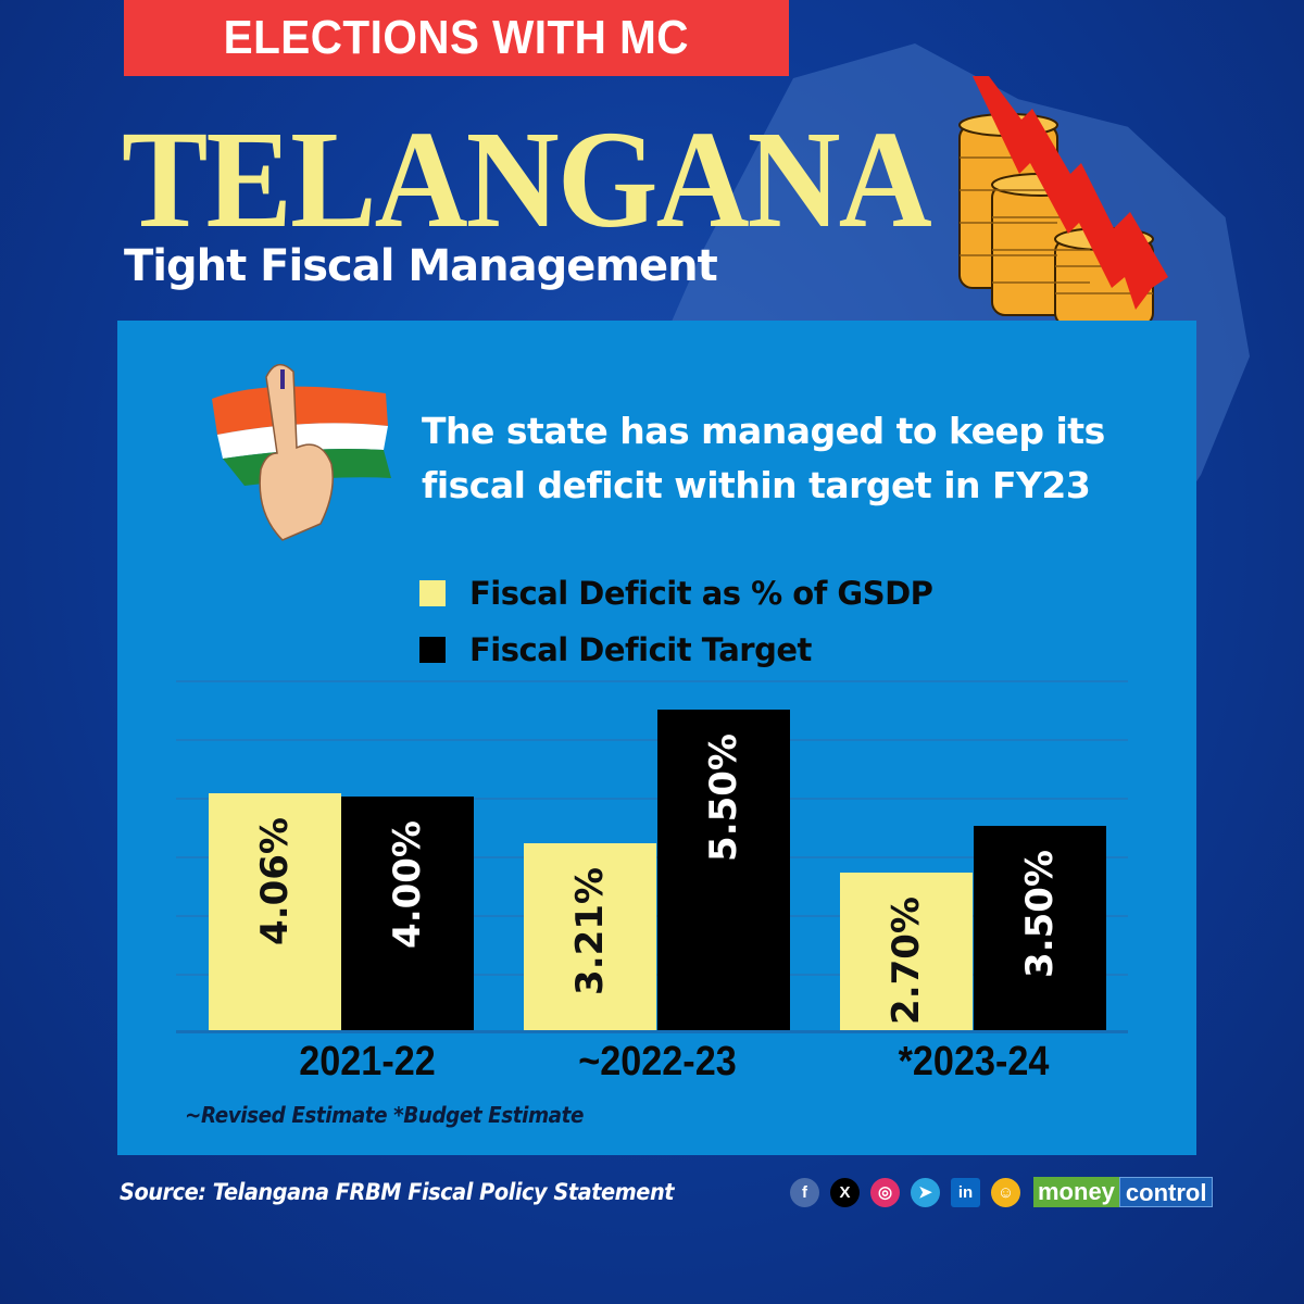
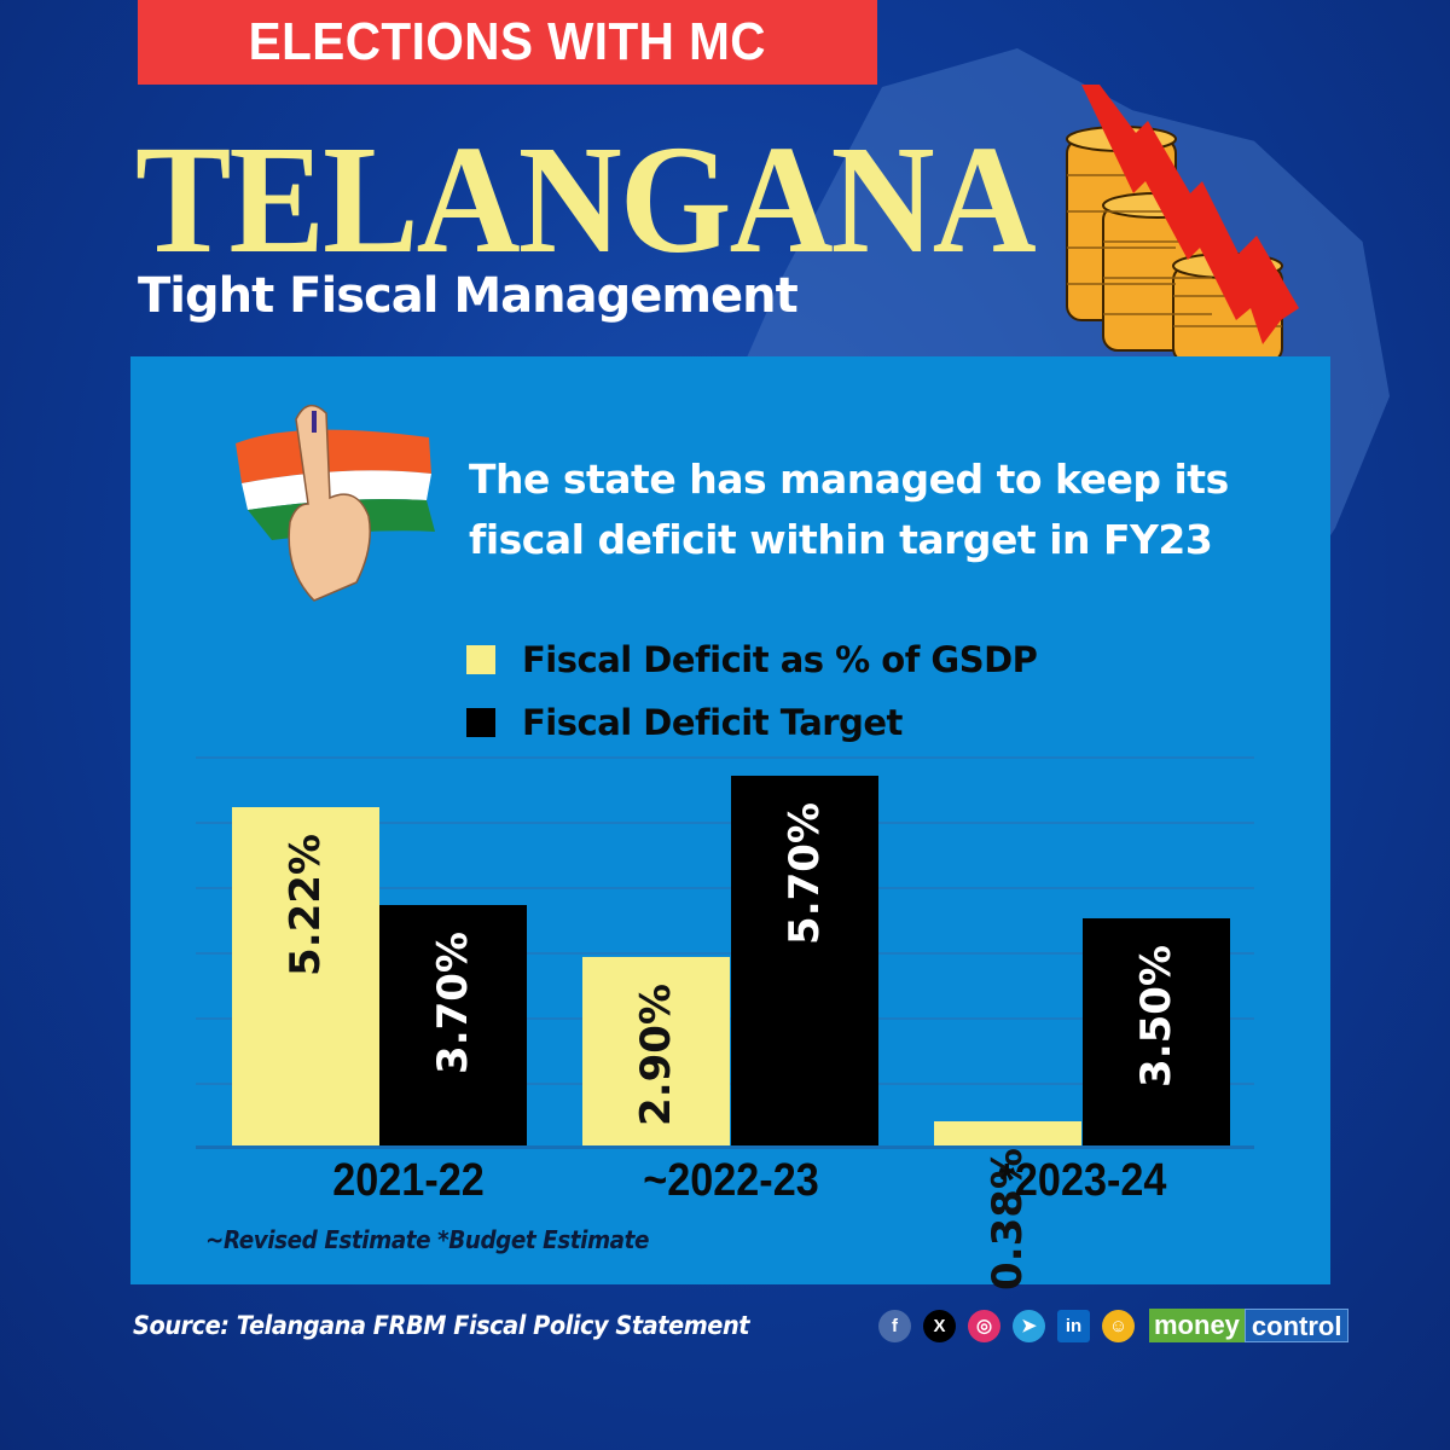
Fiscal Deficit as % of GSDP/2021-22: 4.06% -> 5.22%
Fiscal Deficit Target/2021-22: 4.00% -> 3.70%
Fiscal Deficit as % of GSDP/~2022-23: 3.21% -> 2.90%
Fiscal Deficit Target/~2022-23: 5.50% -> 5.70%
Fiscal Deficit as % of GSDP/*2023-24: 2.70% -> 0.38%
